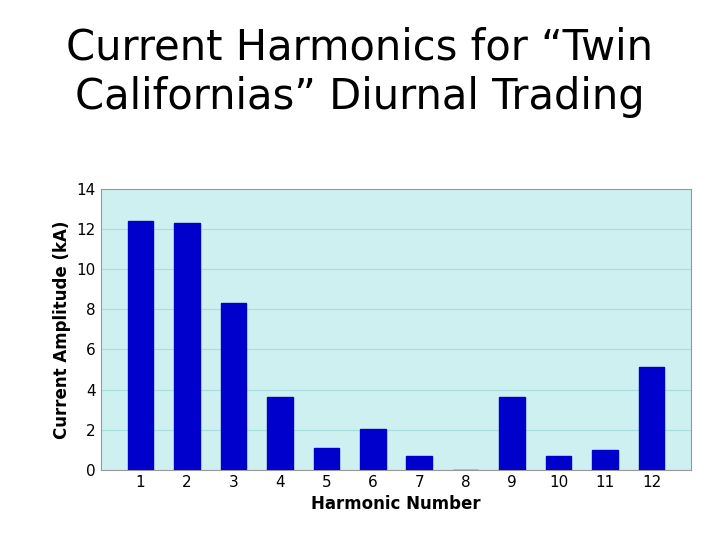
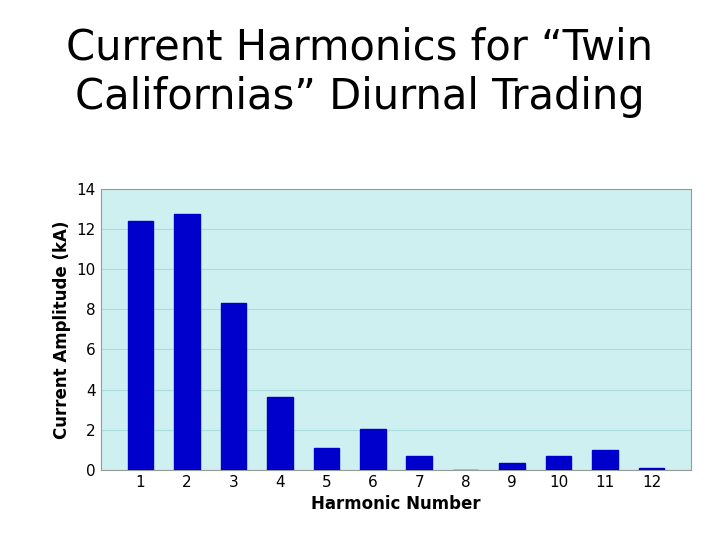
2: 12.30 -> 12.75
9: 3.65 -> 0.35
12: 5.15 -> 0.08
